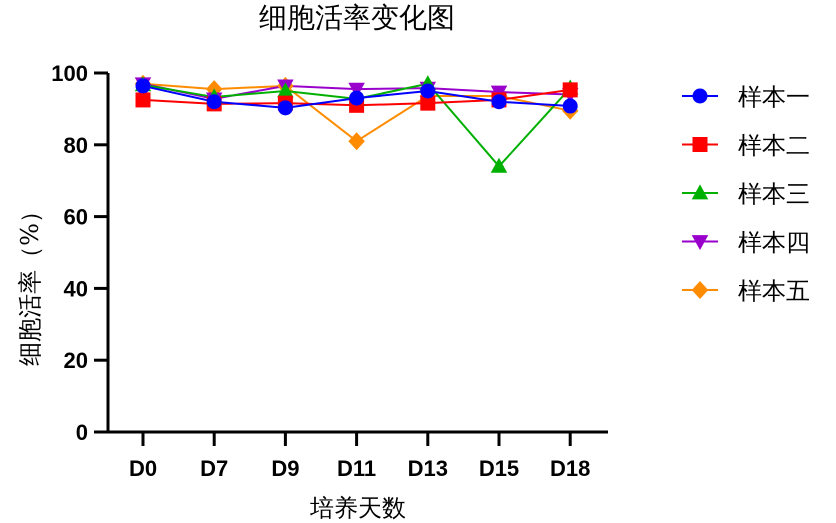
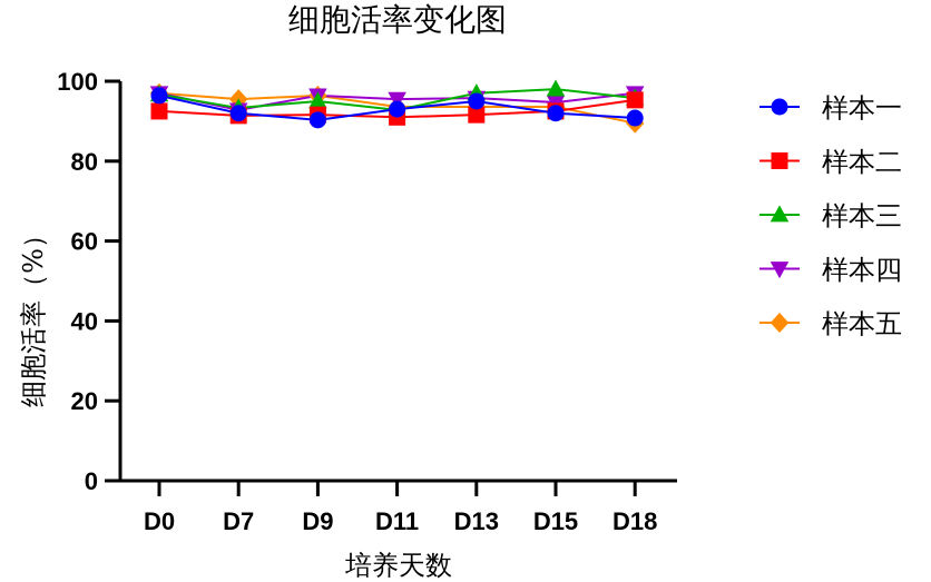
样本五/D11: 81 -> 94
样本三/D15: 74 -> 98
样本四/D18: 94 -> 97
